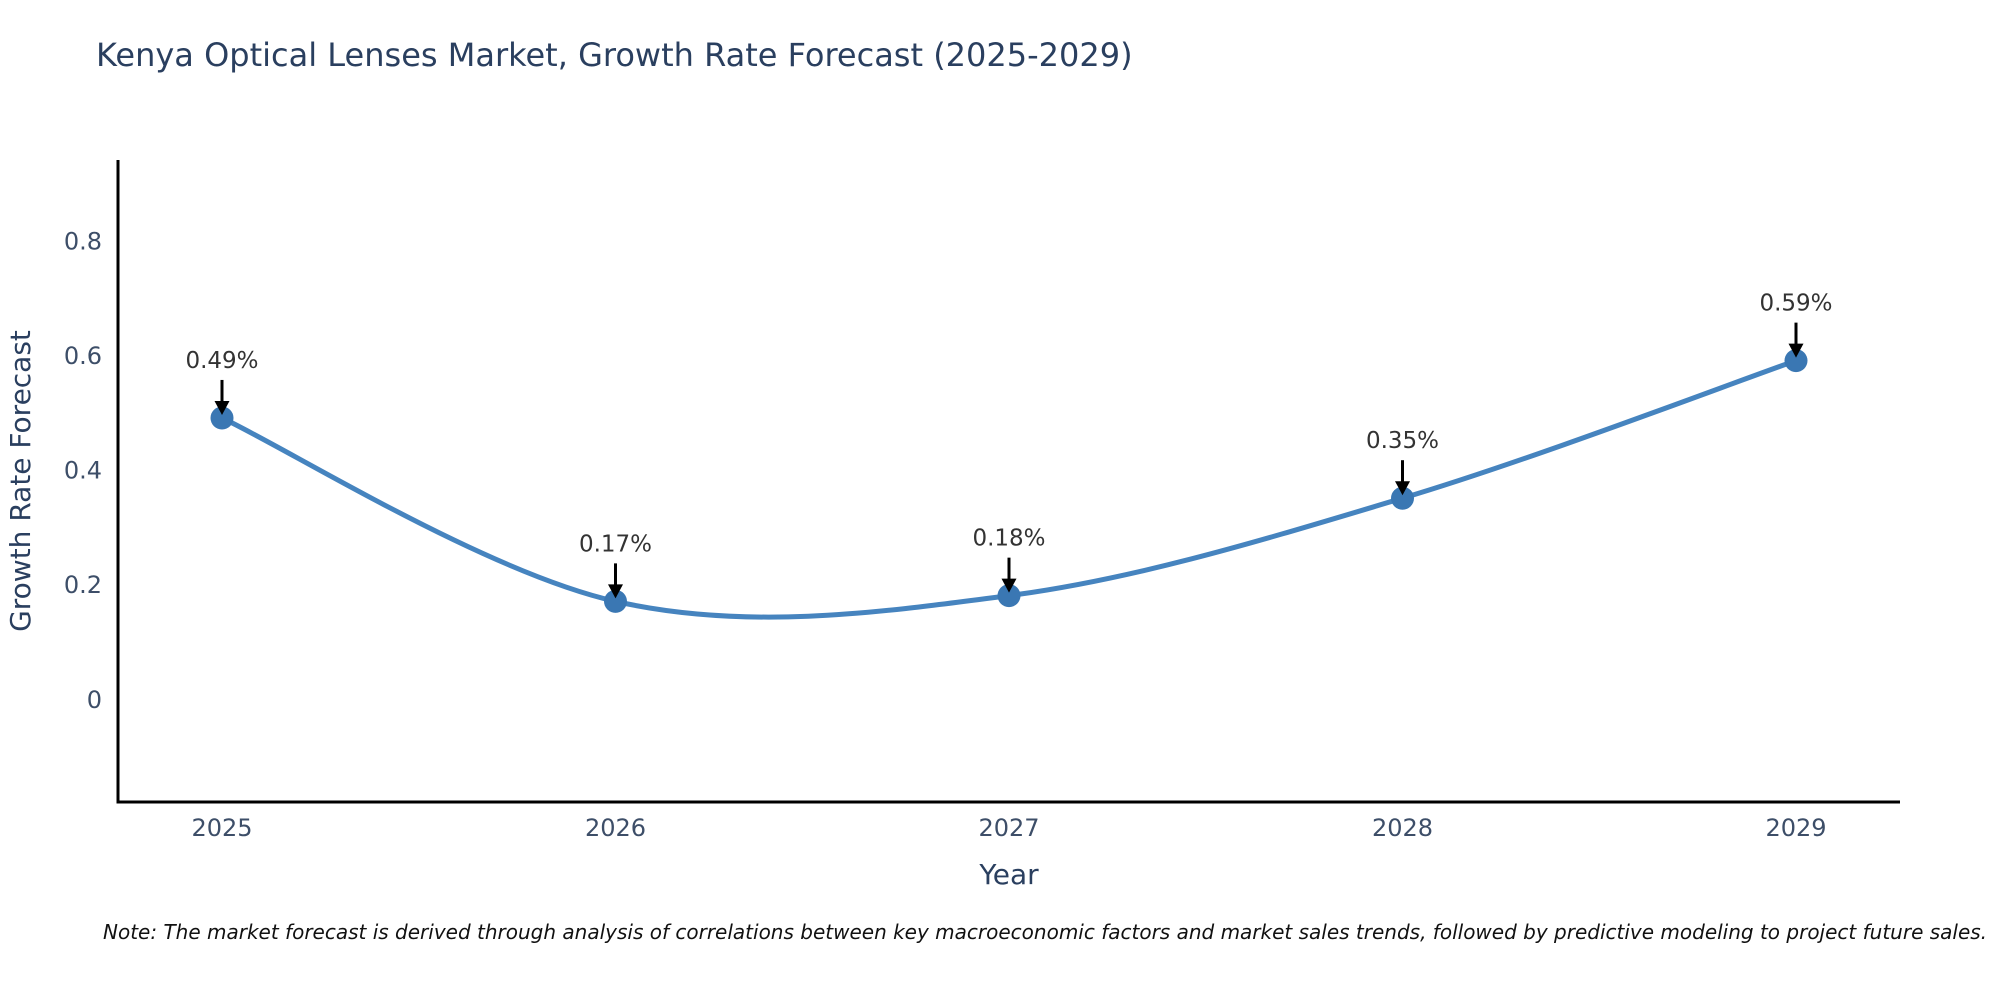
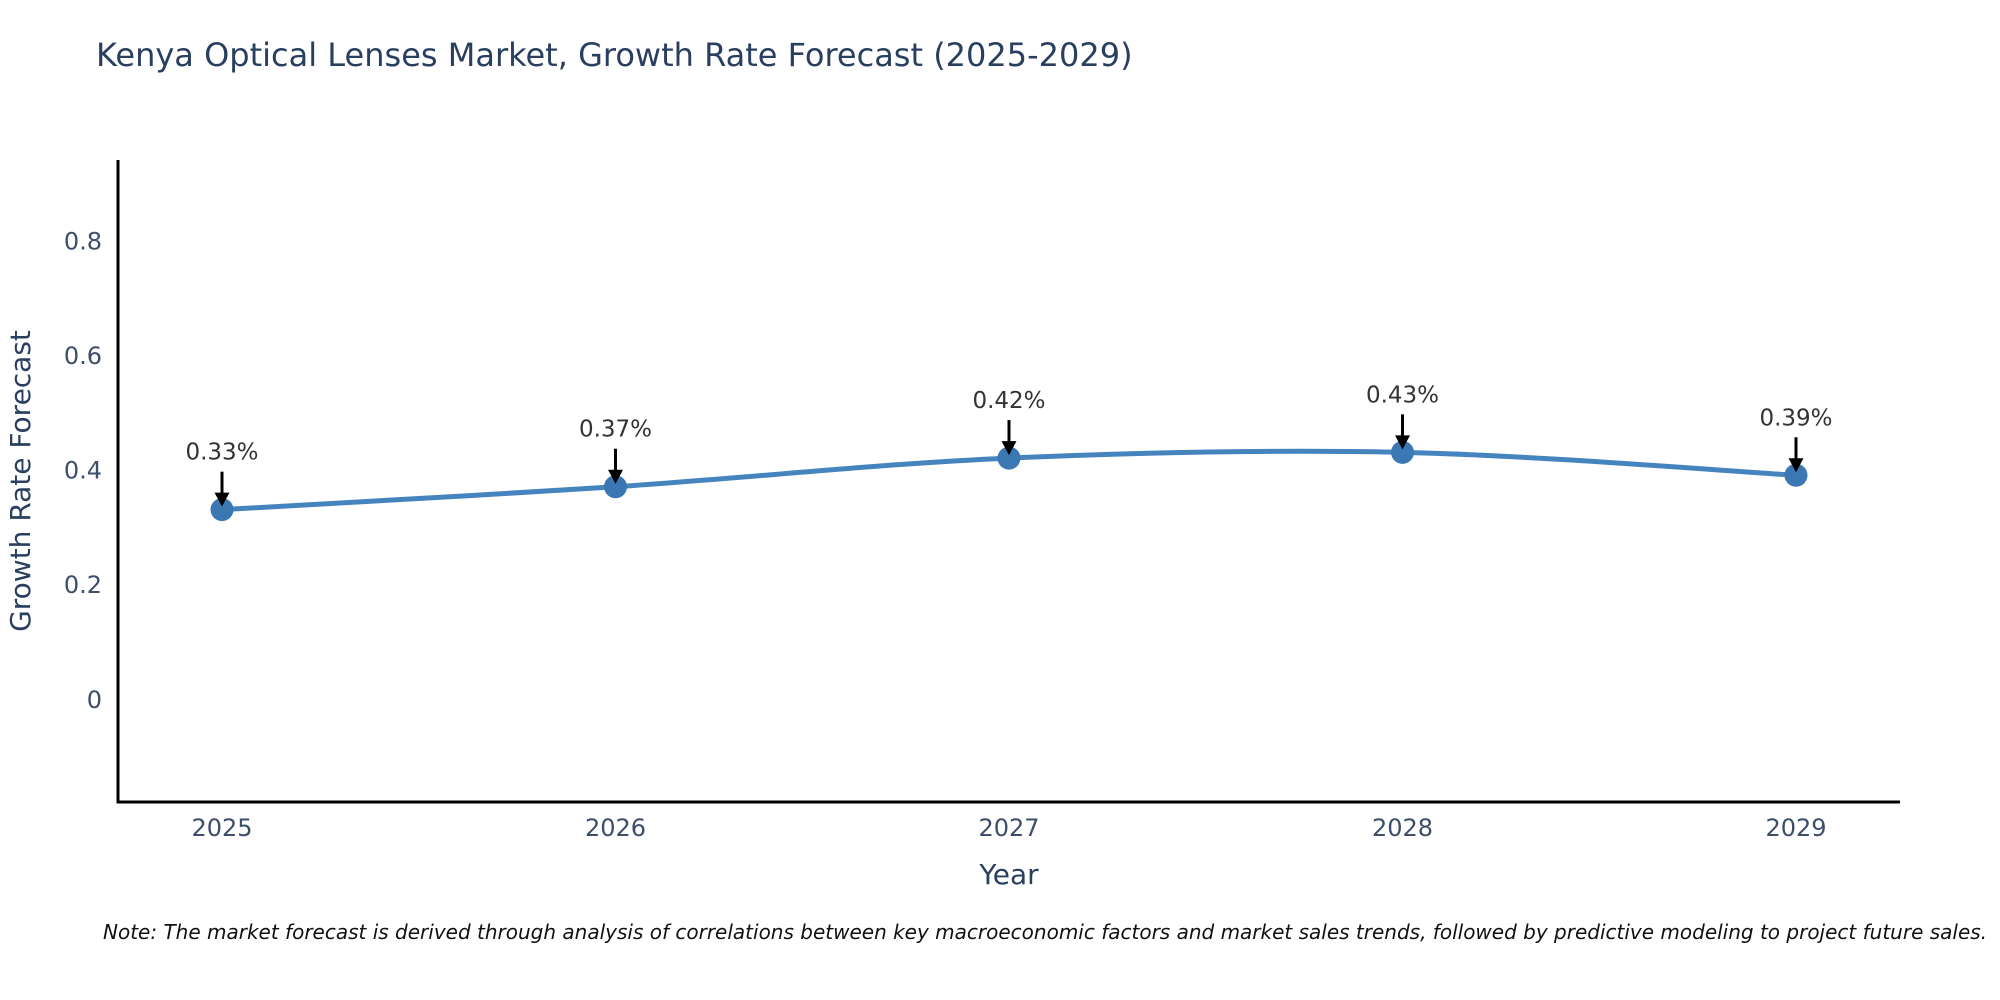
2025: 0.49% -> 0.33%
2026: 0.17% -> 0.37%
2027: 0.18% -> 0.42%
2028: 0.35% -> 0.43%
2029: 0.59% -> 0.39%
